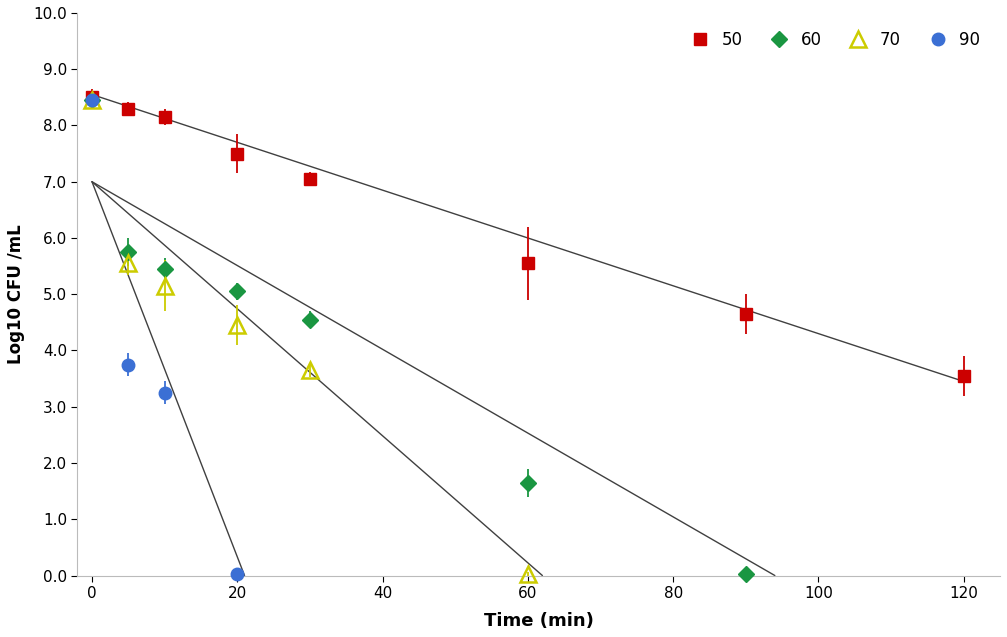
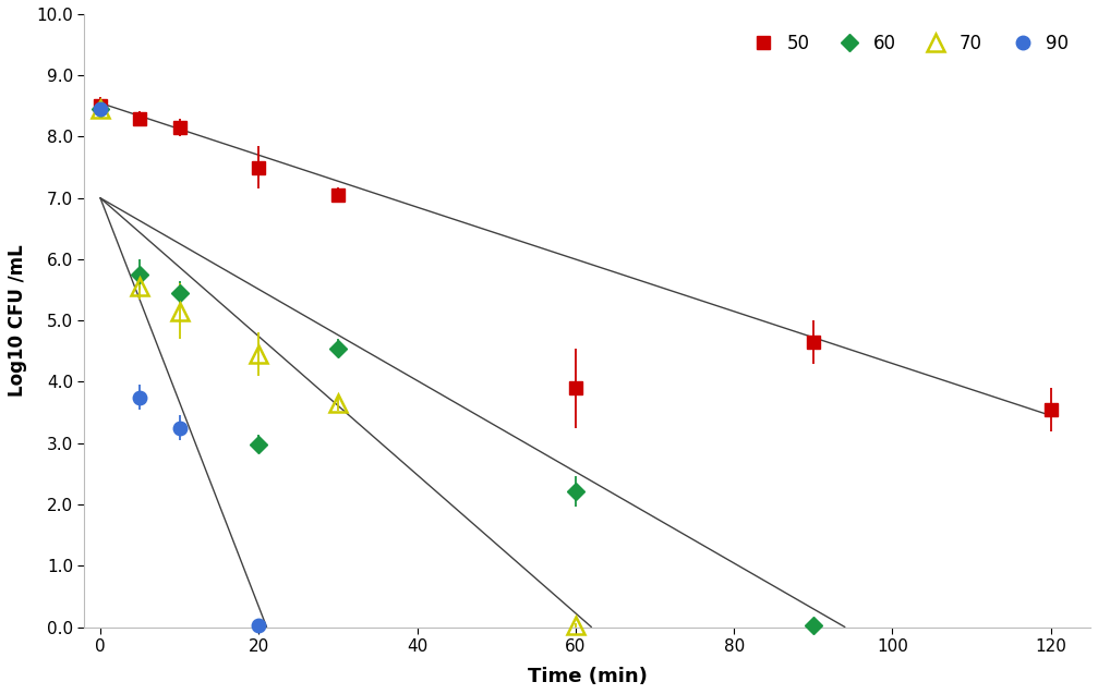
60/20: 5.05 -> 2.98
50/60: 5.55 -> 3.90
60/60: 1.65 -> 2.22
